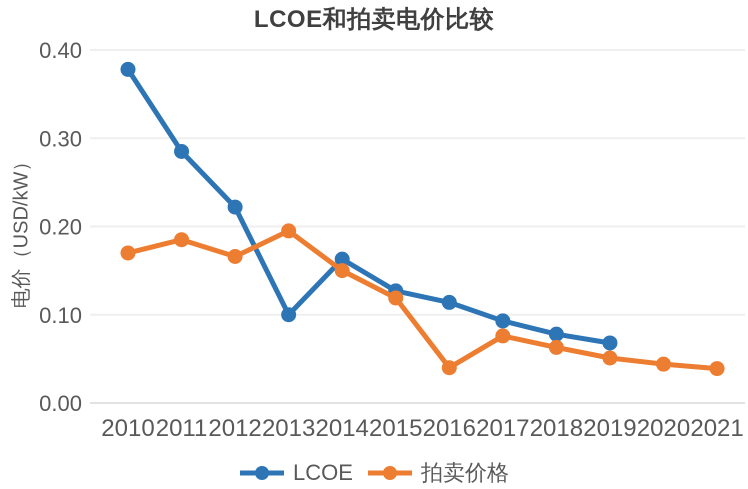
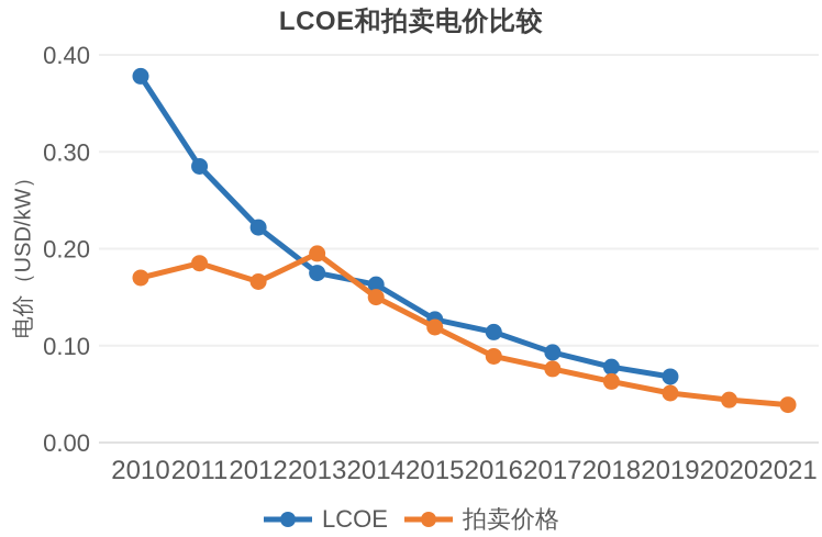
LCOE/2013: 0.10 -> 0.17
拍卖价格/2016: 0.04 -> 0.09
